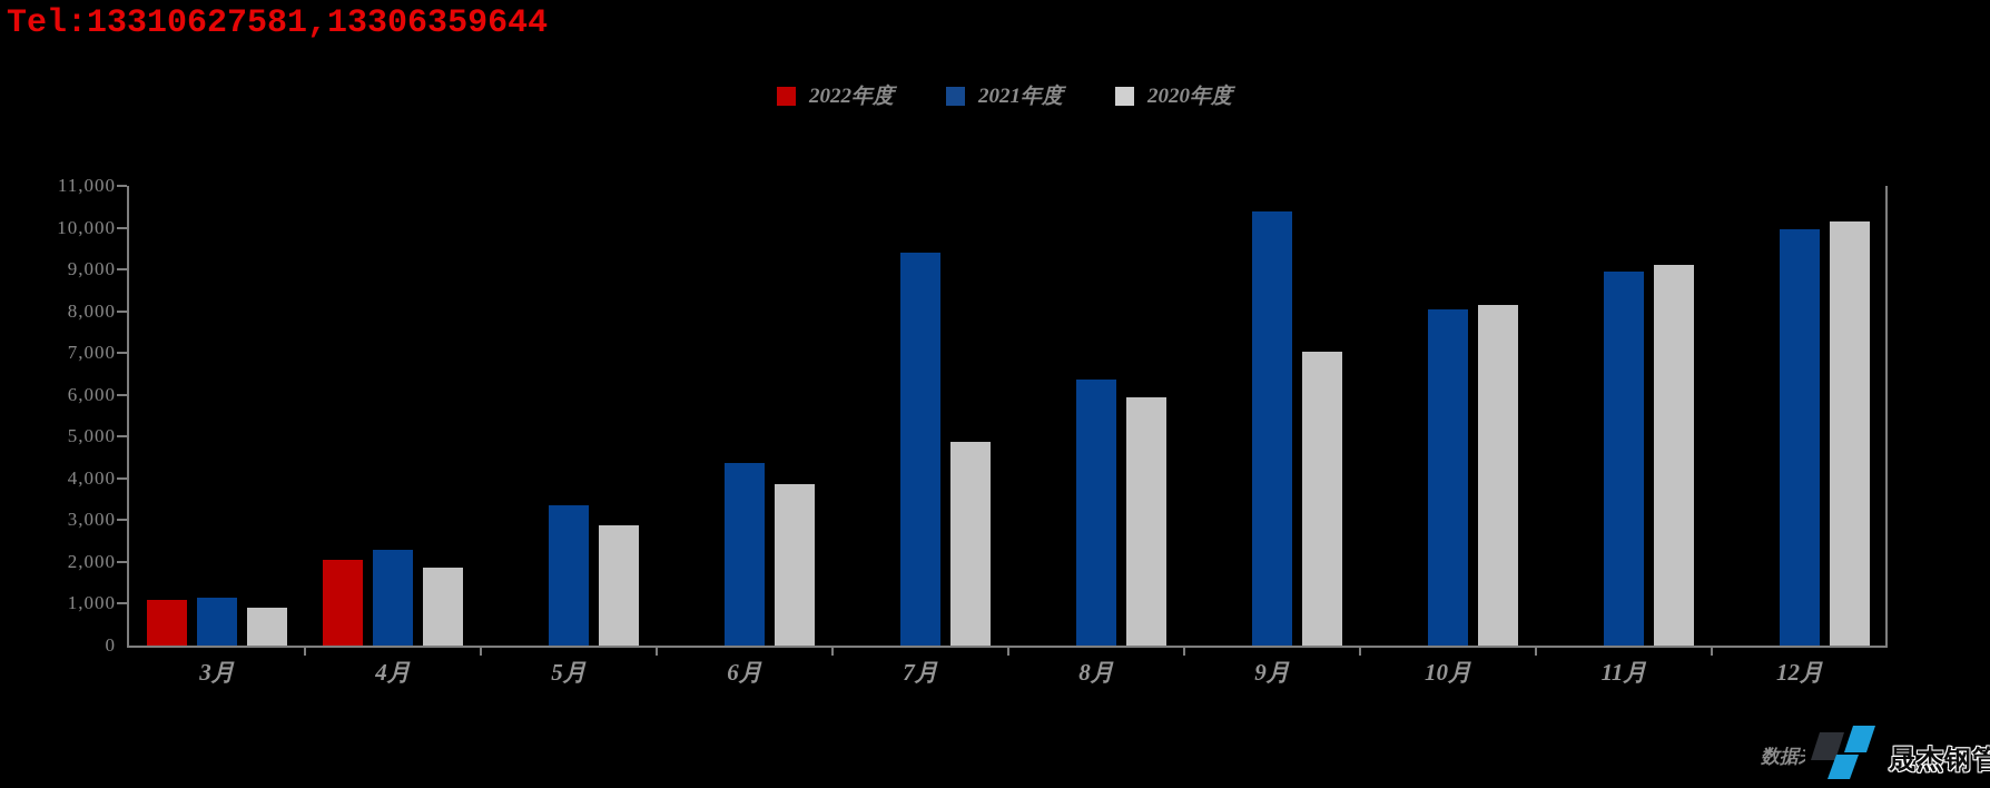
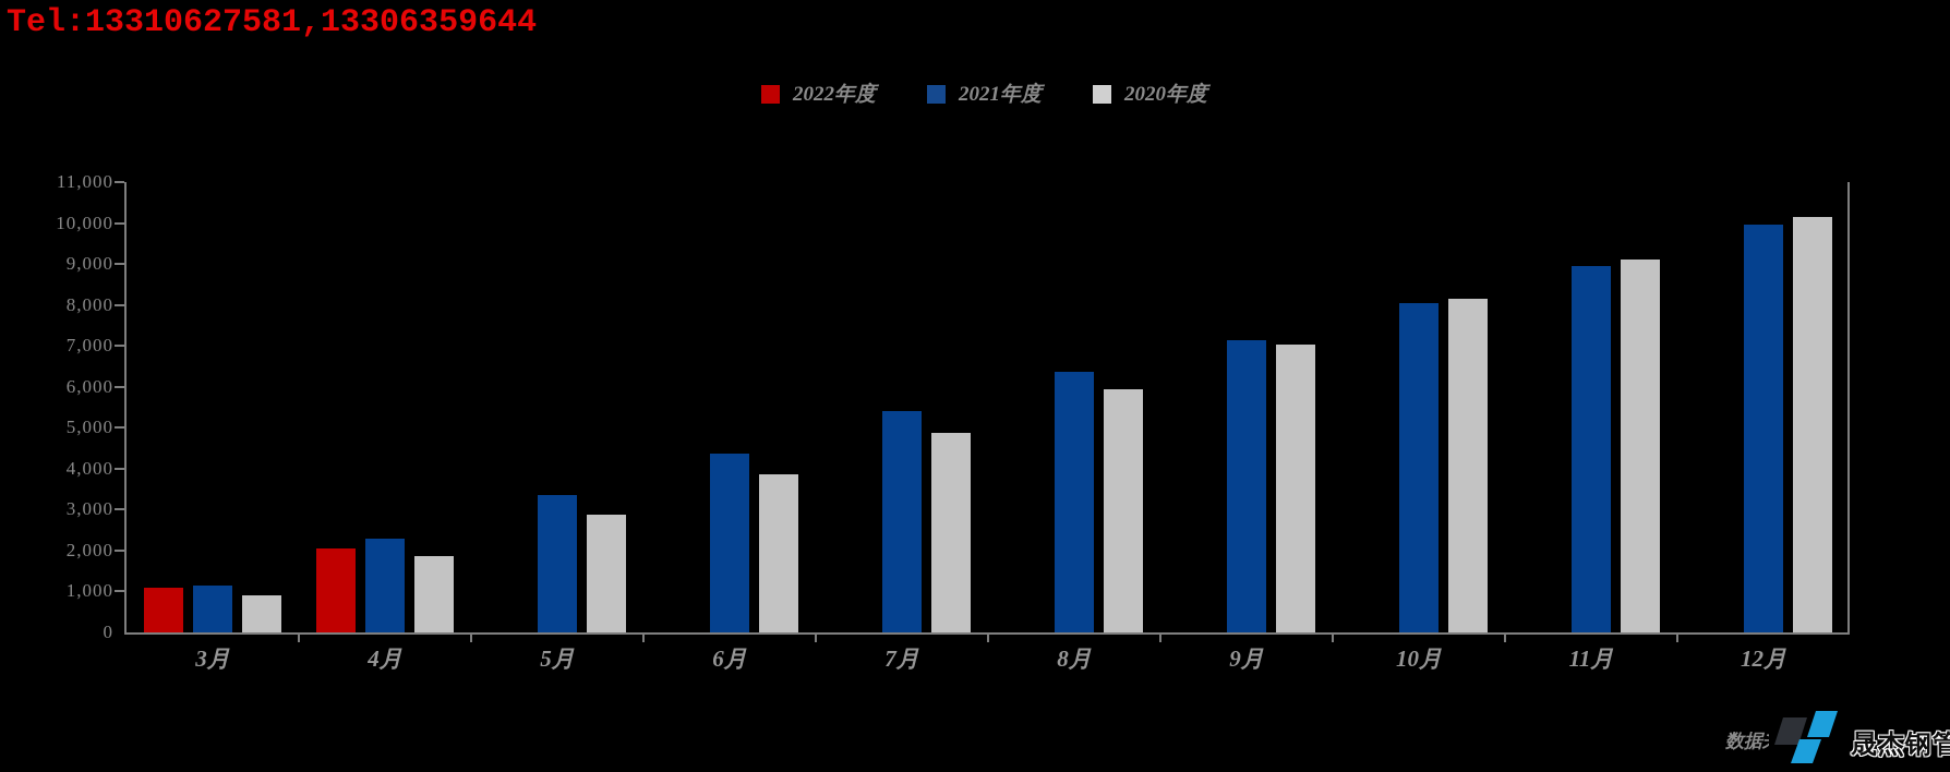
2021年度/7月: 9400 -> 5400
2021年度/9月: 10400 -> 7200
